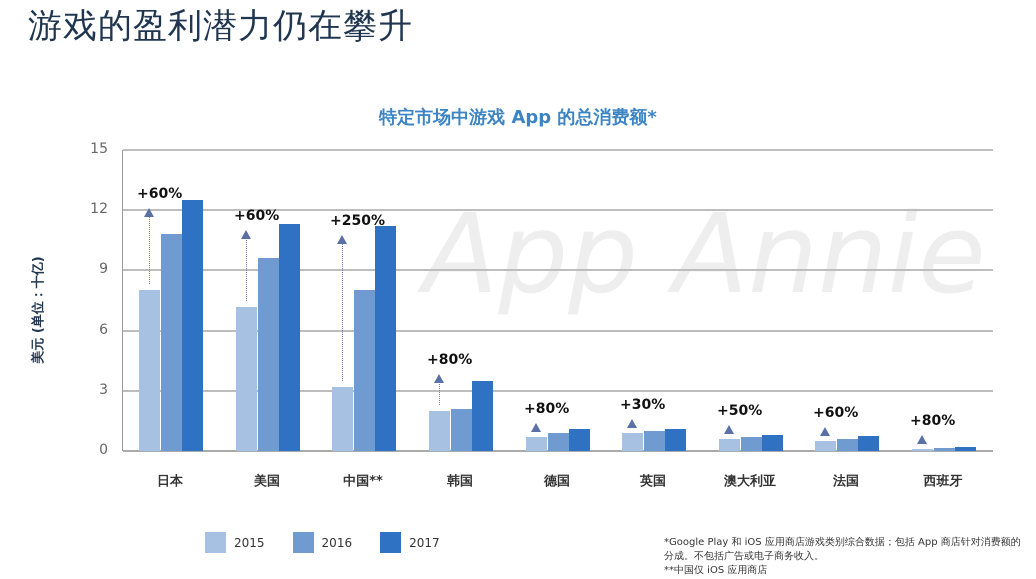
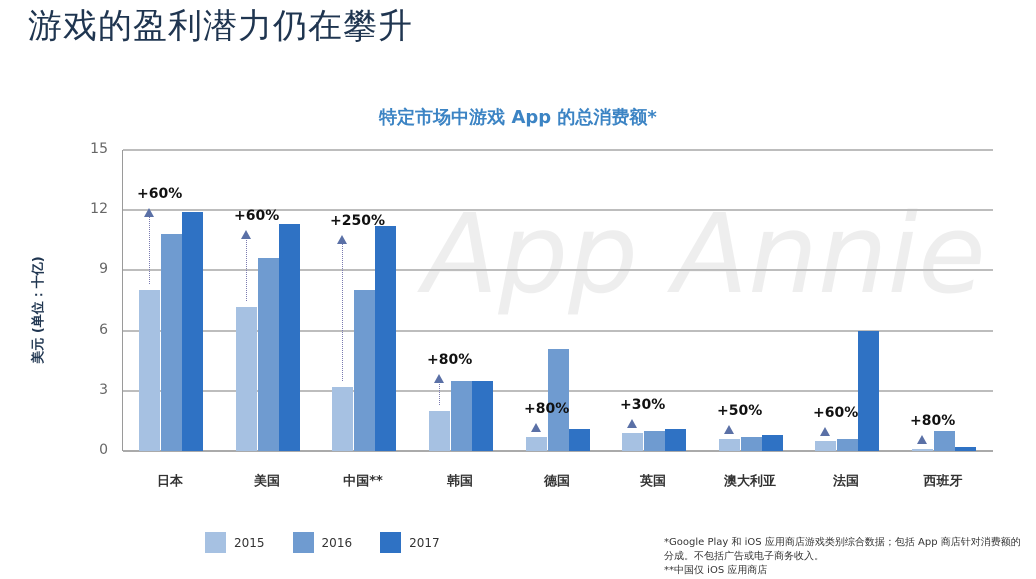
2017/日本: 12.5 -> 11.9
2016/韩国: 2.1 -> 3.5
2016/德国: 0.9 -> 5.1
2017/法国: 0.8 -> 6.0
2016/西班牙: 0.1 -> 1.0
